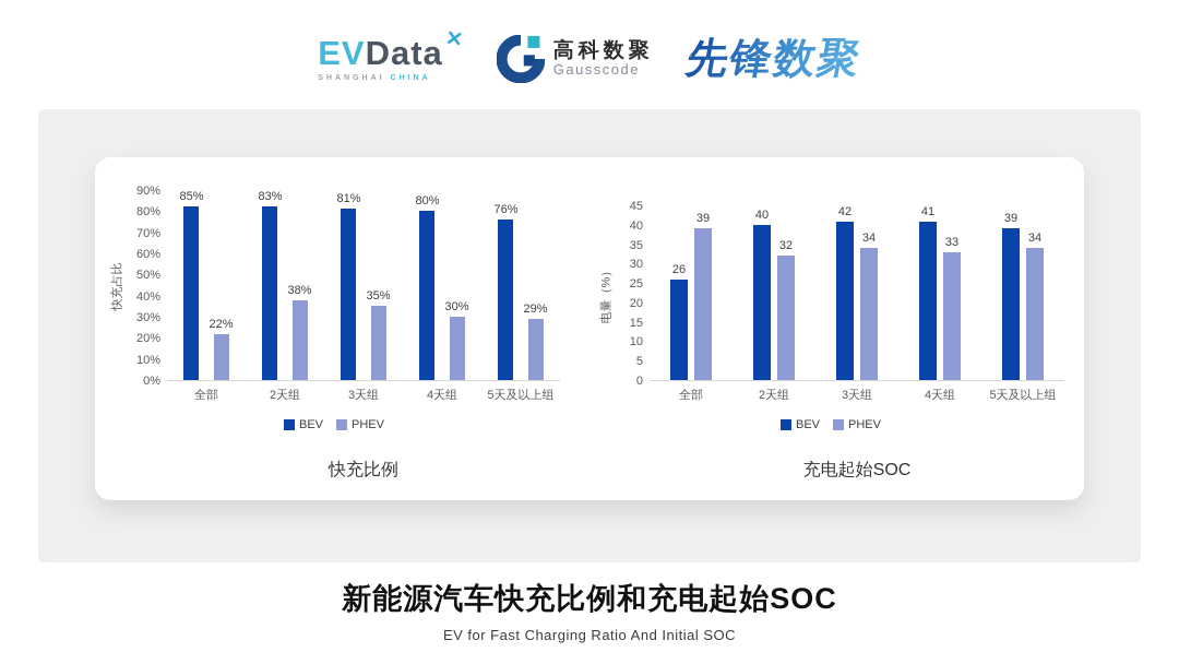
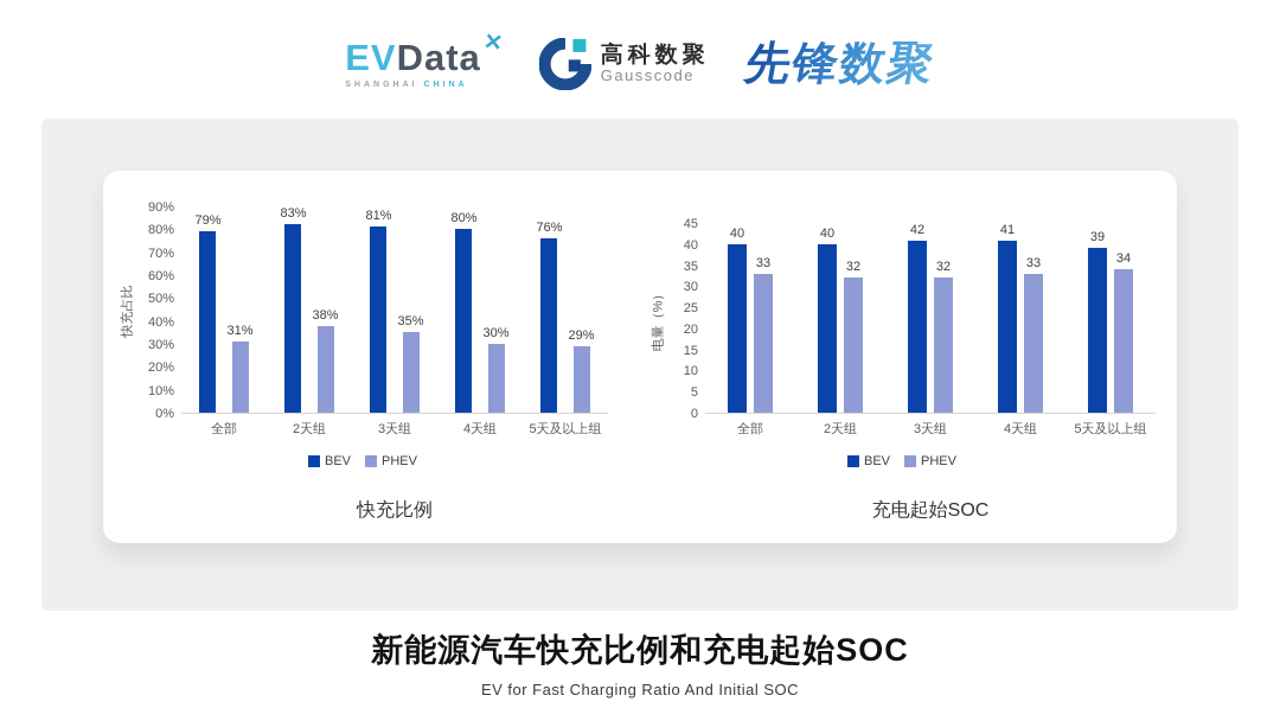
快充比例/BEV/全部: 85% -> 79%
快充比例/PHEV/全部: 22% -> 31%
充电起始SOC/BEV/全部: 26 -> 40
充电起始SOC/PHEV/全部: 39 -> 33
充电起始SOC/PHEV/3天组: 34 -> 32
